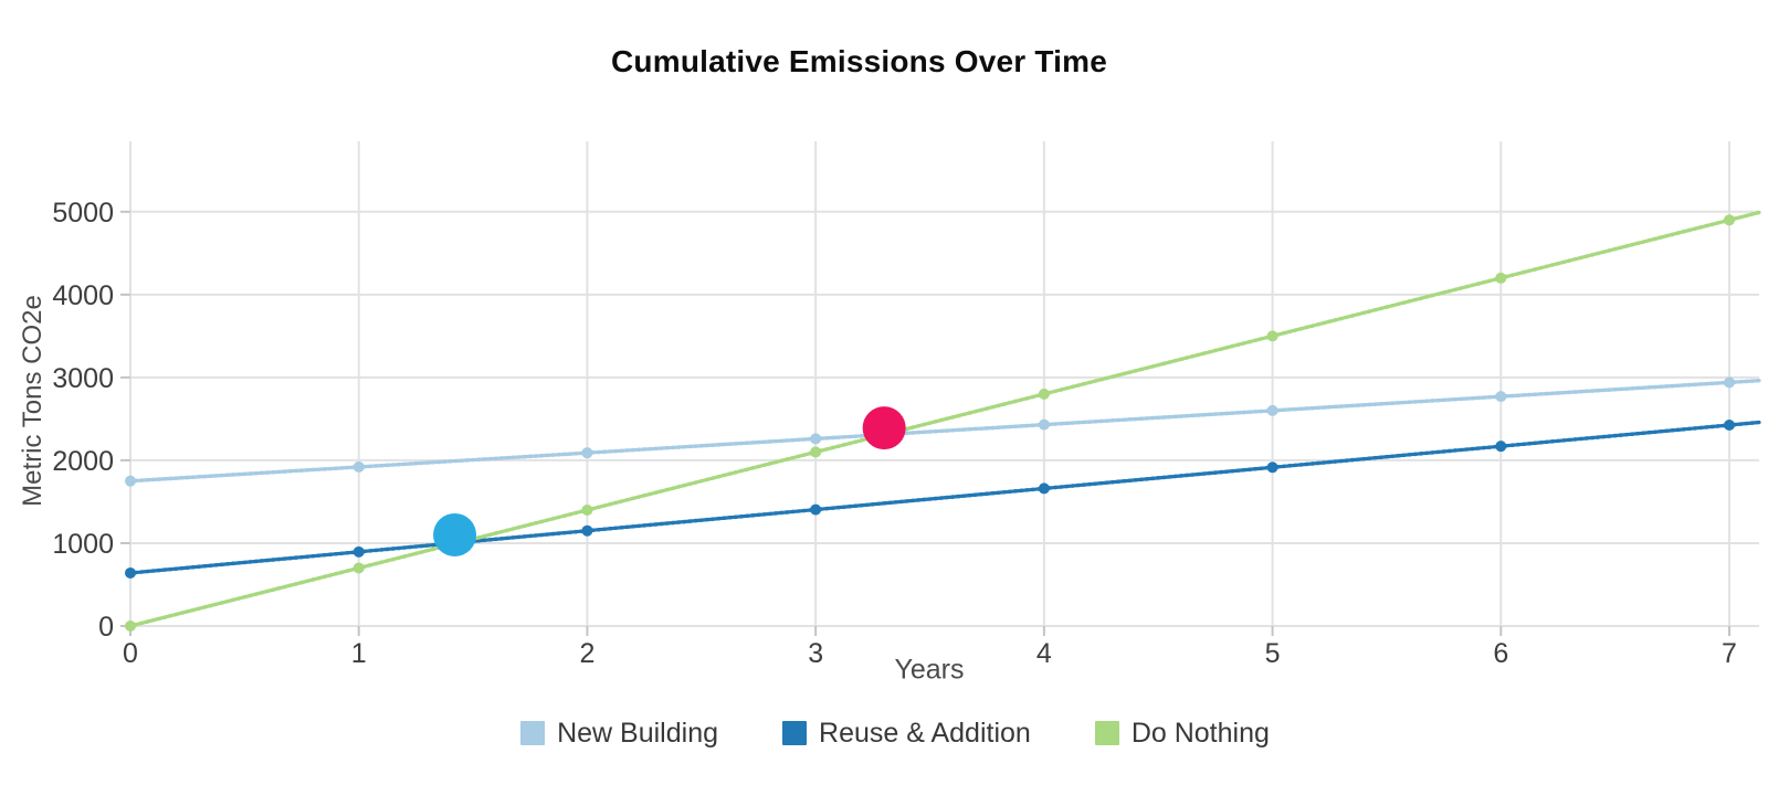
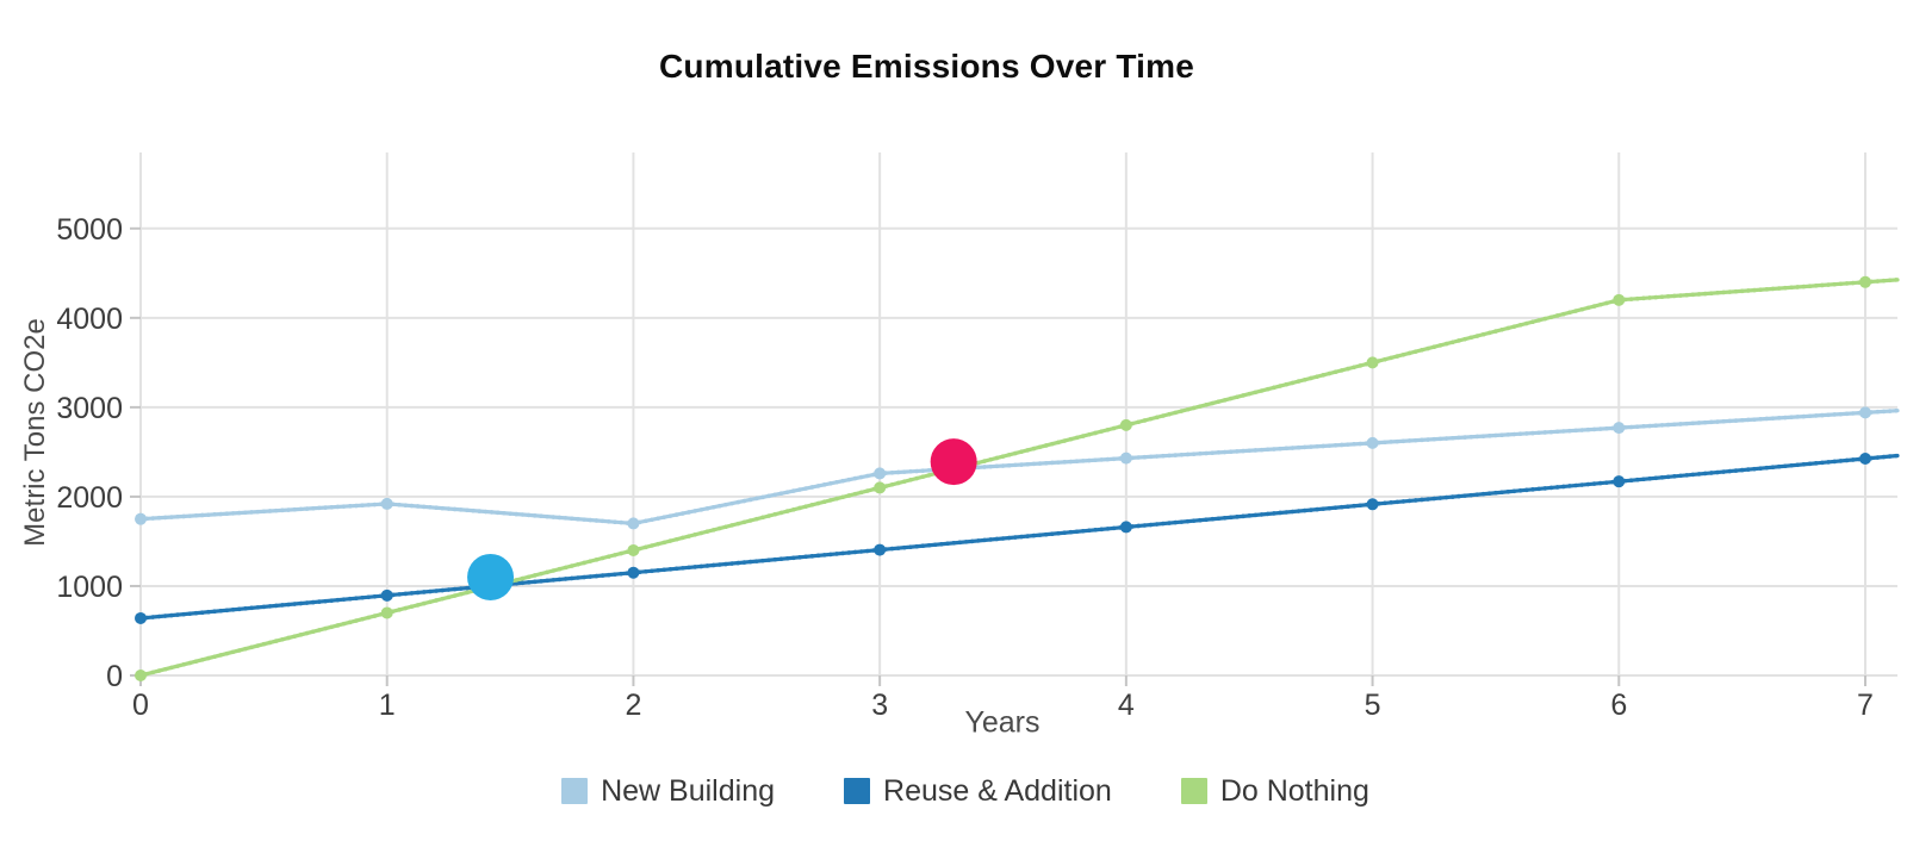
New Building/2: 2100 -> 1700
Do Nothing/7: 4900 -> 4400
